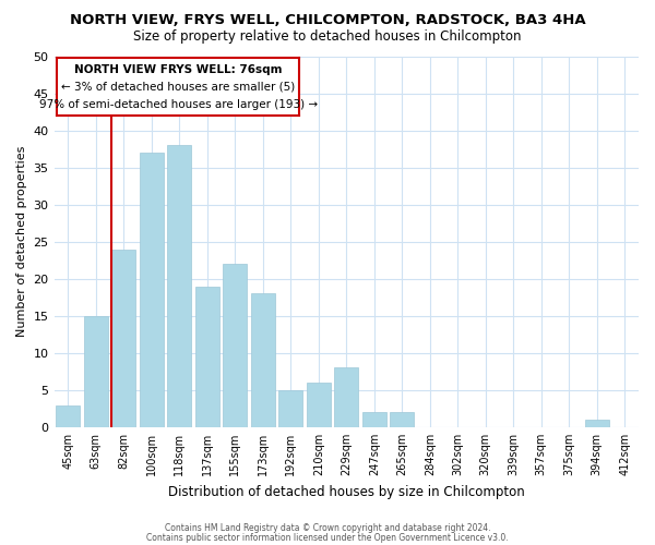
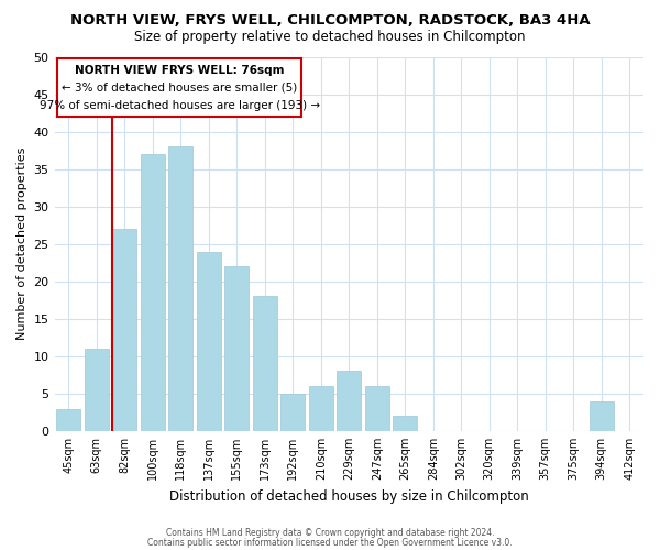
63sqm: 15 -> 11
82sqm: 24 -> 27
137sqm: 19 -> 24
247sqm: 2 -> 6
394sqm: 1 -> 4
